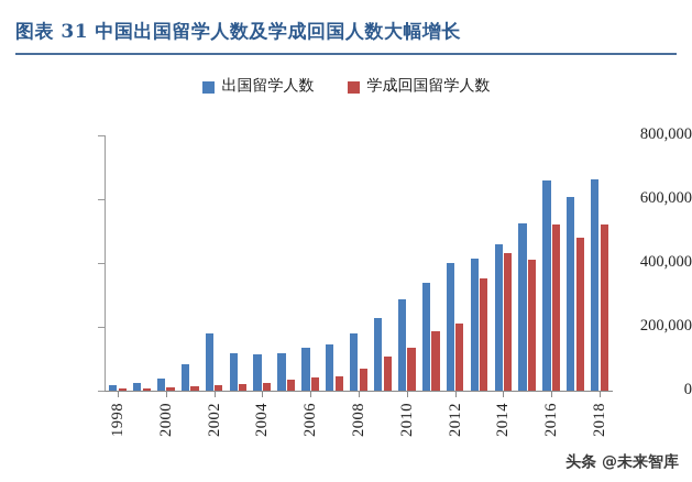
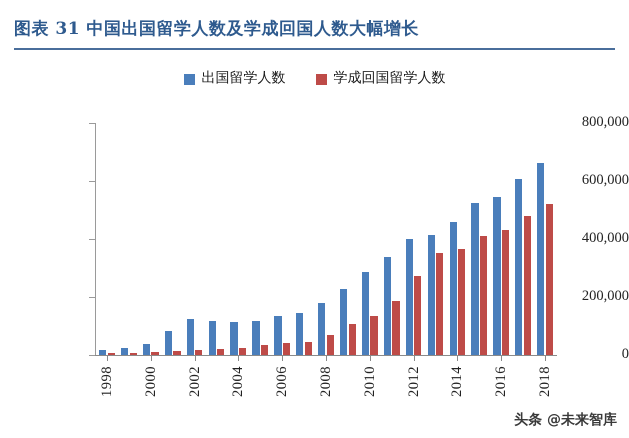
出国留学人数/2002: 180000 -> 130000
学成回国留学人数/2012: 210000 -> 270000
学成回国留学人数/2014: 430000 -> 360000
出国留学人数/2016: 660000 -> 540000
学成回国留学人数/2016: 520000 -> 430000
